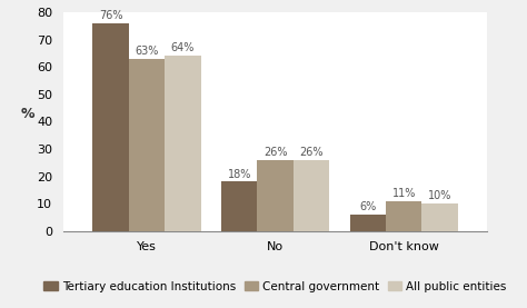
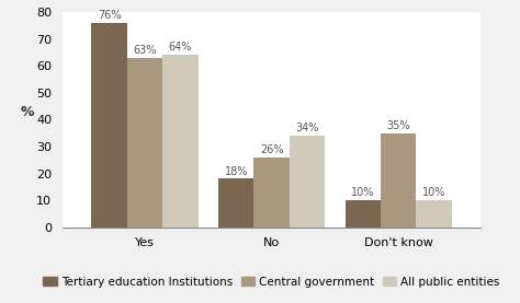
All public entities/No: 26% -> 34%
Tertiary education Institutions/Don't know: 6% -> 10%
Central government/Don't know: 11% -> 35%
